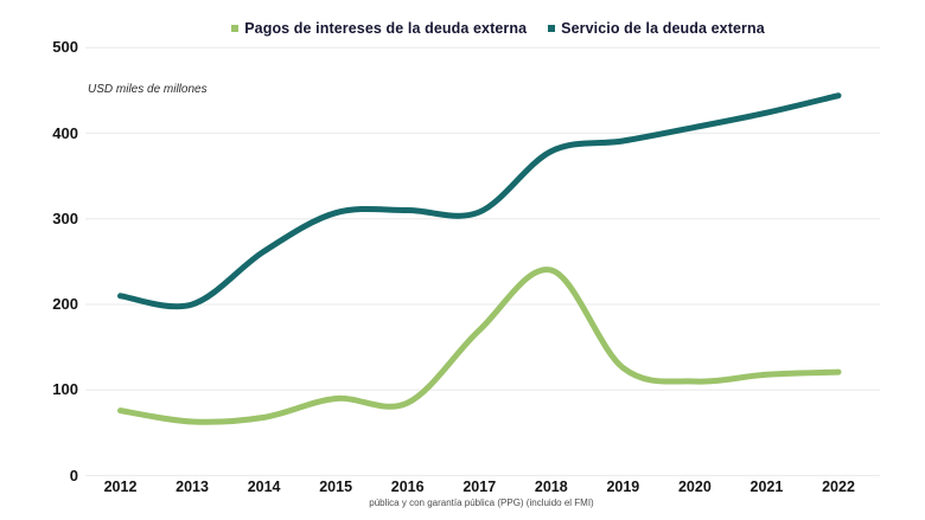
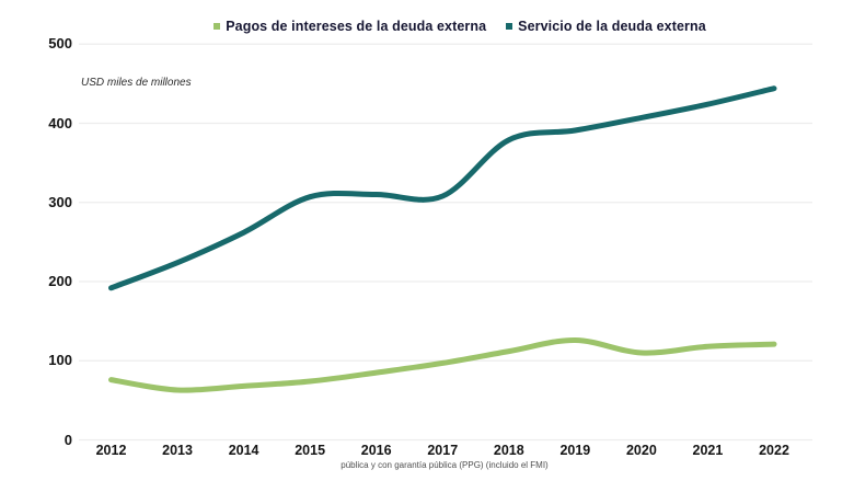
Servicio de la deuda externa/2012: 210 -> 190
Servicio de la deuda externa/2013: 200 -> 220
Pagos de intereses de la deuda externa/2015: 90 -> 70
Pagos de intereses de la deuda externa/2017: 170 -> 100
Pagos de intereses de la deuda externa/2018: 240 -> 110
